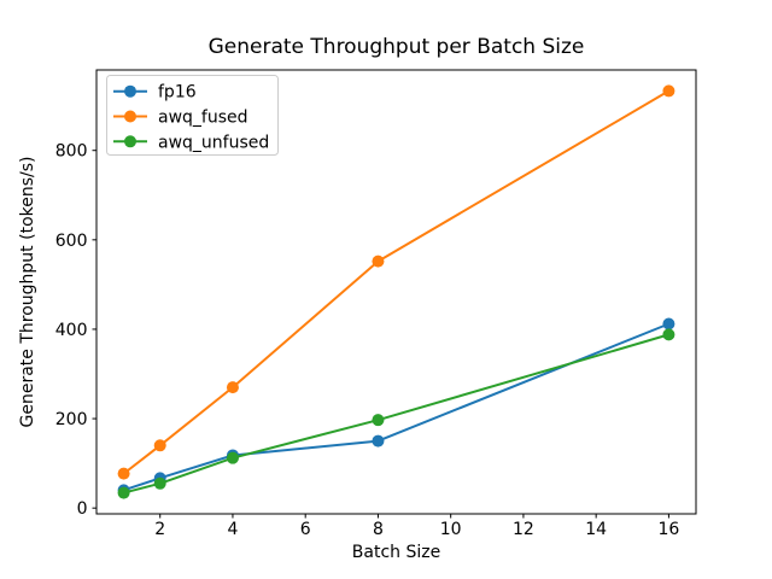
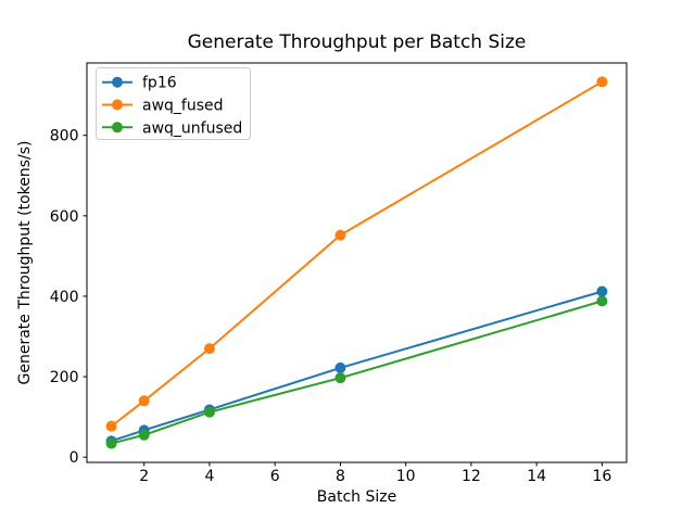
fp16/8: 150 -> 220
